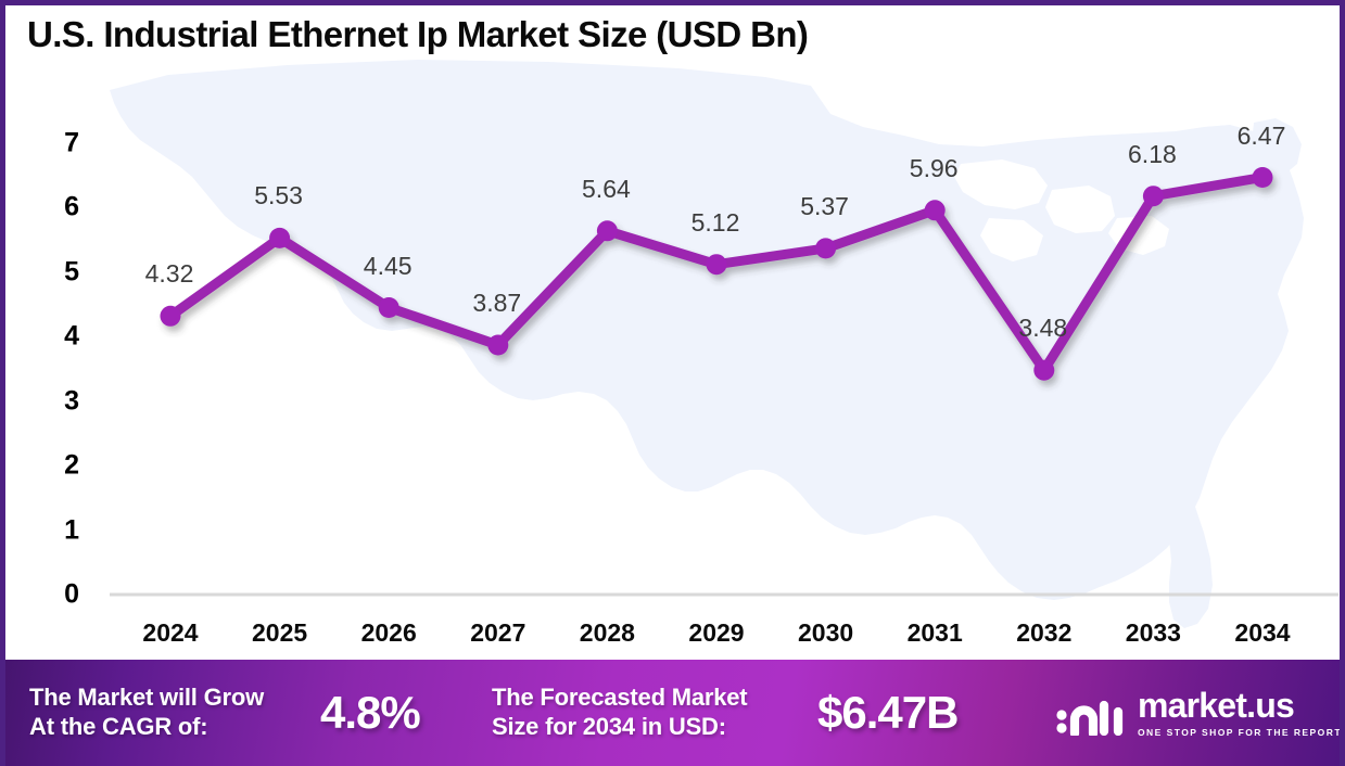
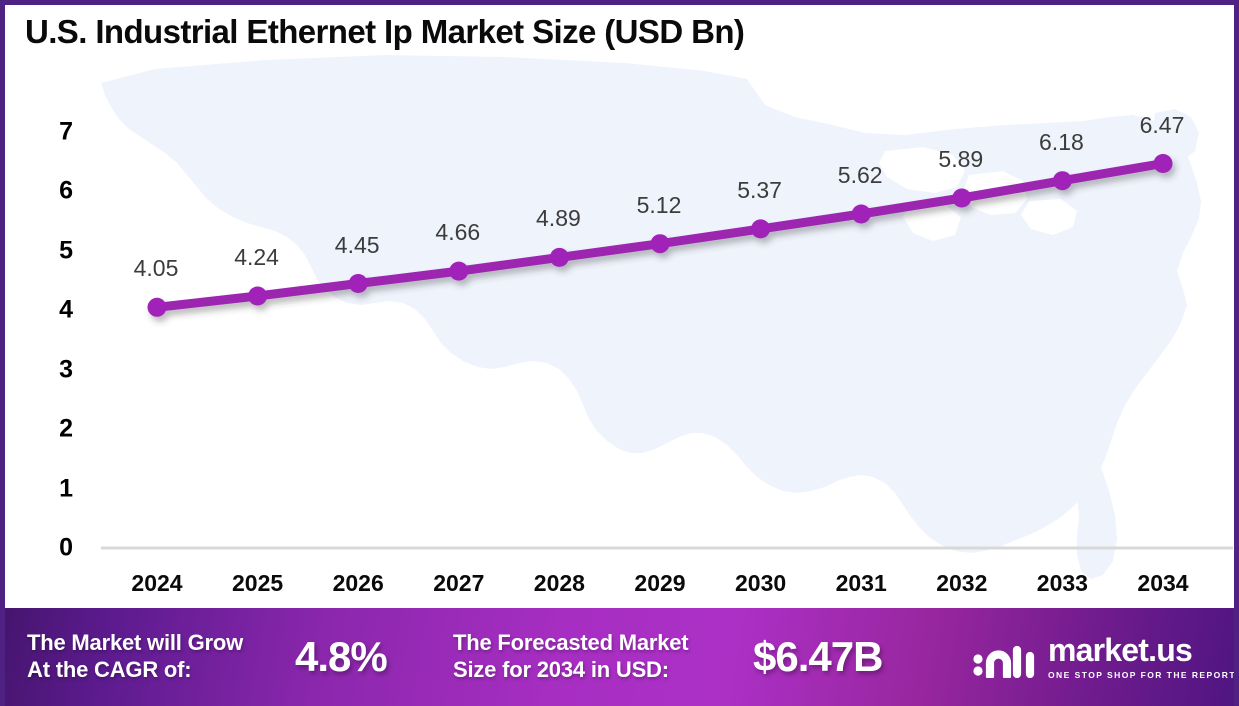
2024: 4.32 -> 4.05
2025: 5.53 -> 4.24
2027: 3.87 -> 4.66
2028: 5.64 -> 4.89
2031: 5.96 -> 5.62
2032: 3.48 -> 5.89
